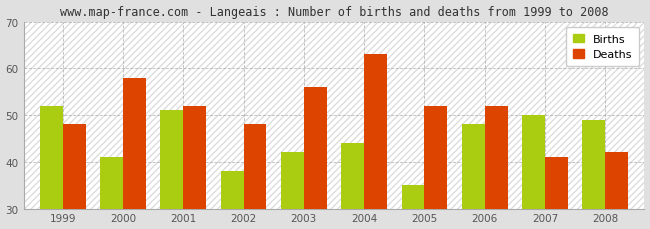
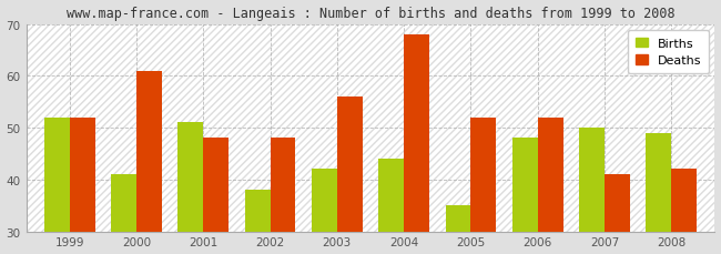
Deaths/1999: 48 -> 52
Deaths/2000: 58 -> 61
Deaths/2001: 52 -> 48
Deaths/2004: 63 -> 68
